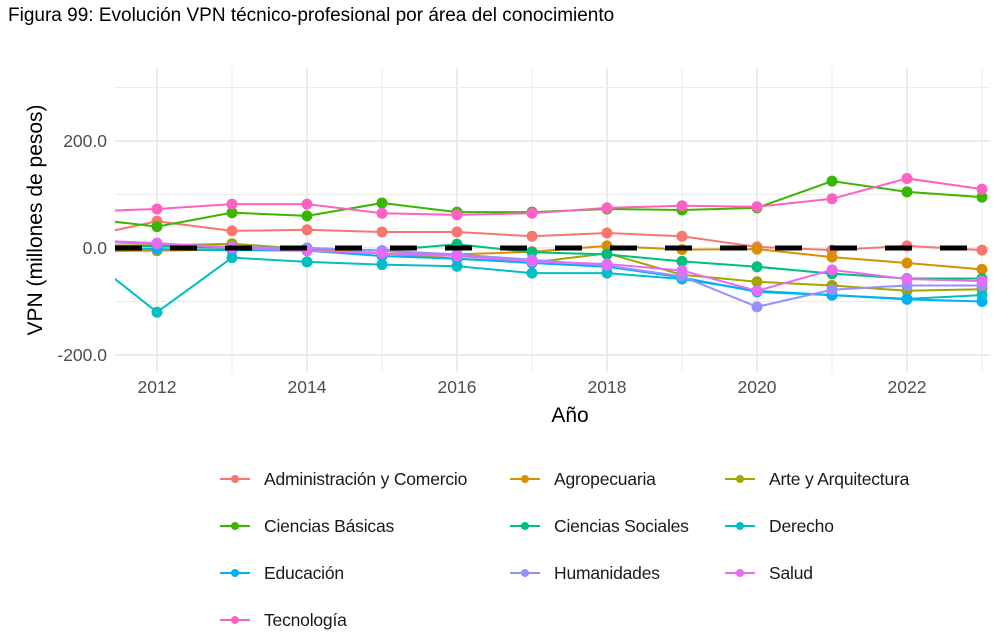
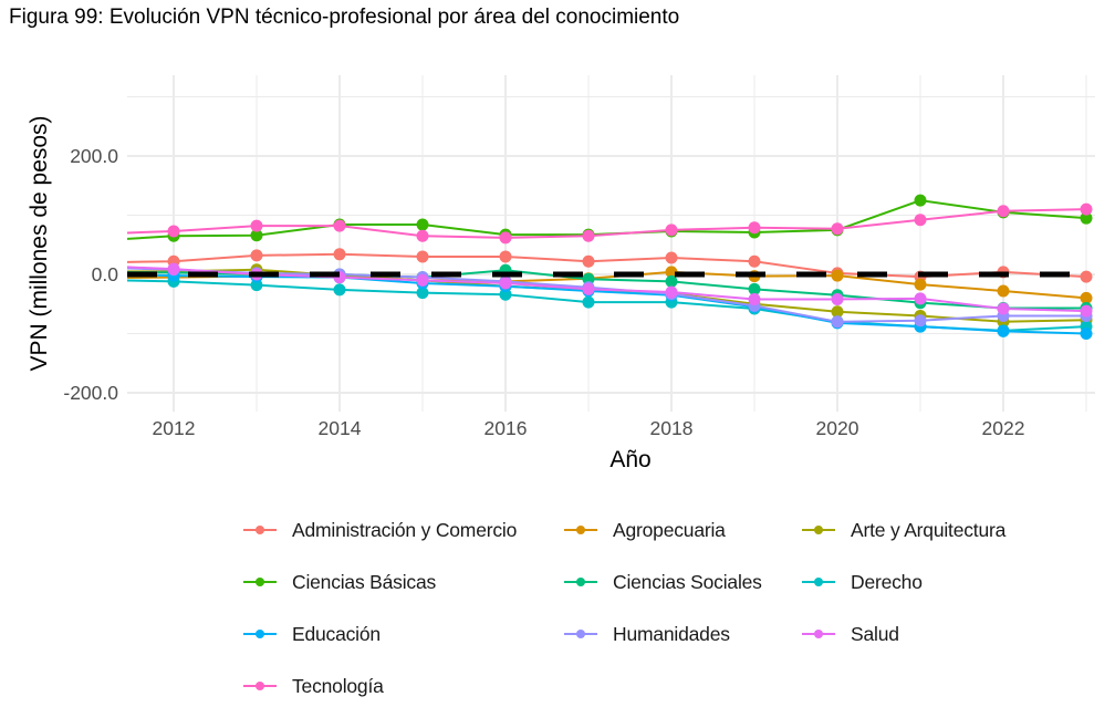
Administración y Comercio/2012: 50 -> 20
Ciencias Básicas/2012: 40 -> 60
Derecho/2012: -120 -> -10
Ciencias Básicas/2014: 60 -> 80
Arte y Arquitectura/2018: -10 -> -30
Humanidades/2020: -110 -> -80
Salud/2020: -80 -> -40
Tecnología/2022: 130 -> 110
